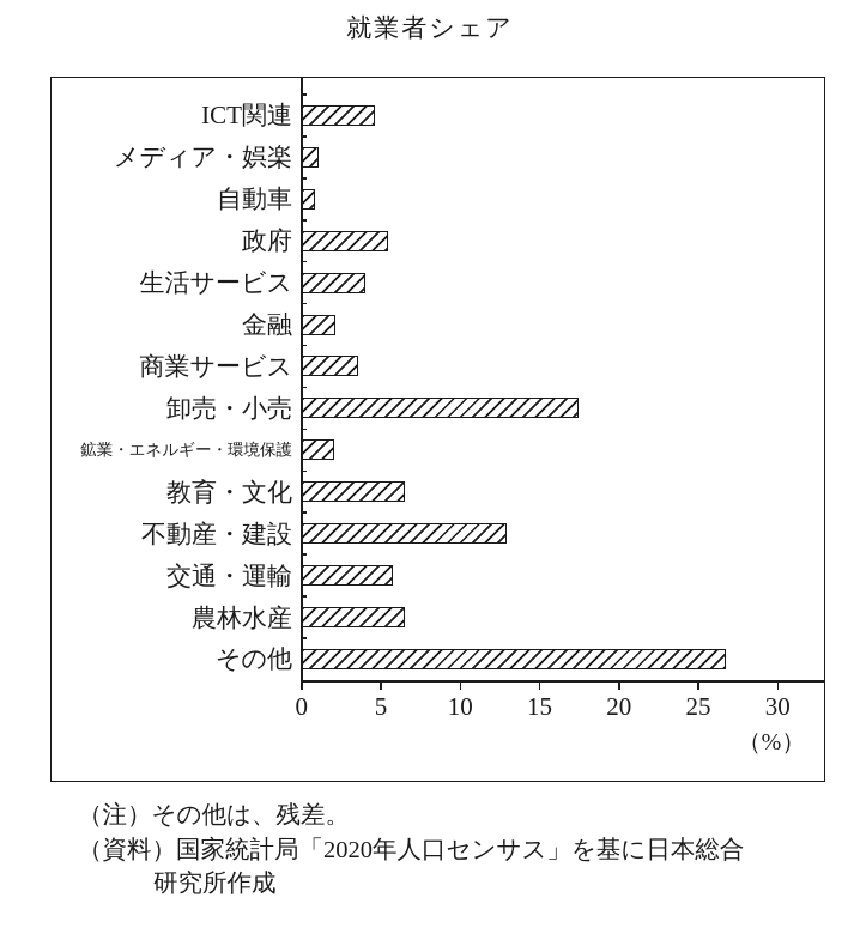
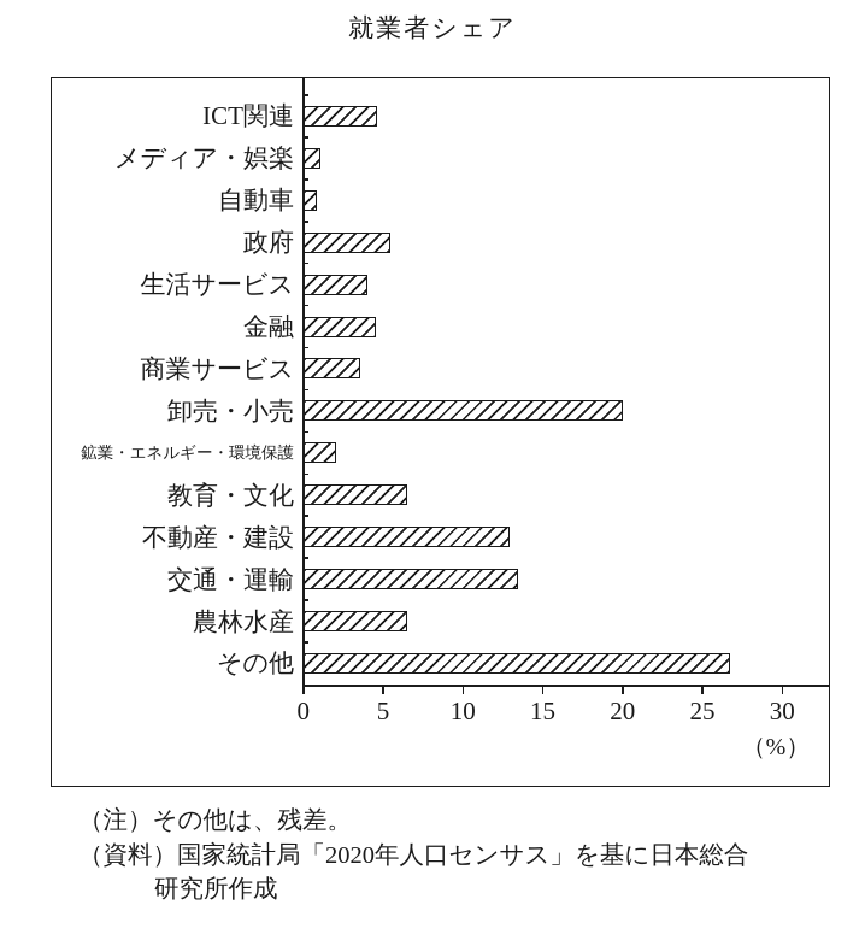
金融: 2.2 -> 4.6
卸売・小売: 17.5 -> 20.1
交通・運輸: 5.8 -> 13.5
